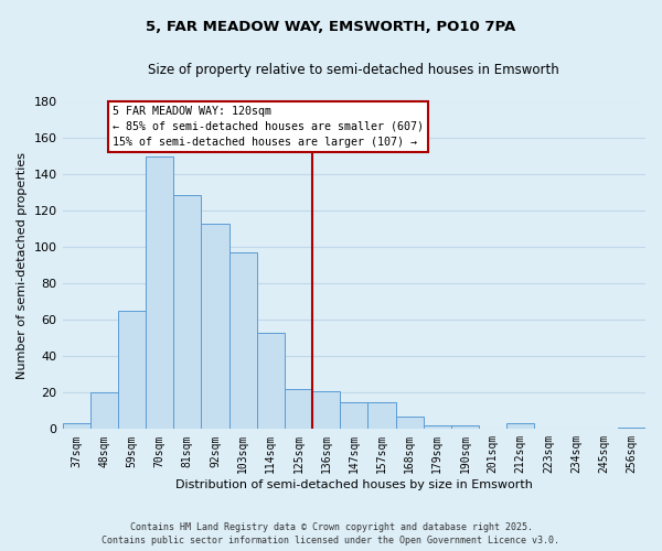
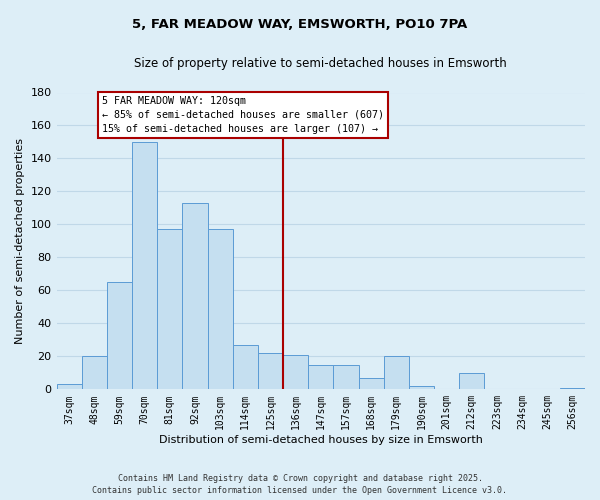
81sqm: 129 -> 97
114sqm: 53 -> 27
179sqm: 2 -> 20
212sqm: 3 -> 10
